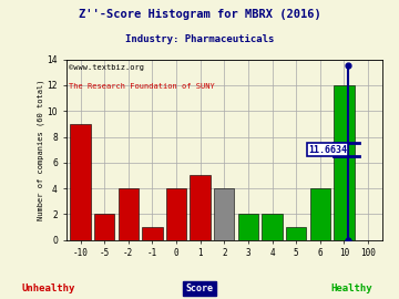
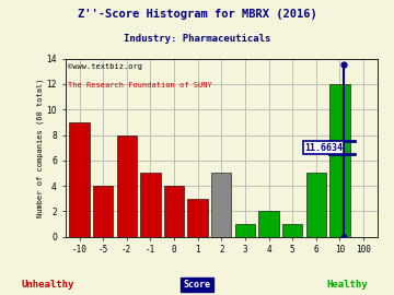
-5: 2 -> 4
-2: 4 -> 8
-1: 1 -> 5
1: 5 -> 3
2: 4 -> 5
3: 2 -> 1
6: 4 -> 5
